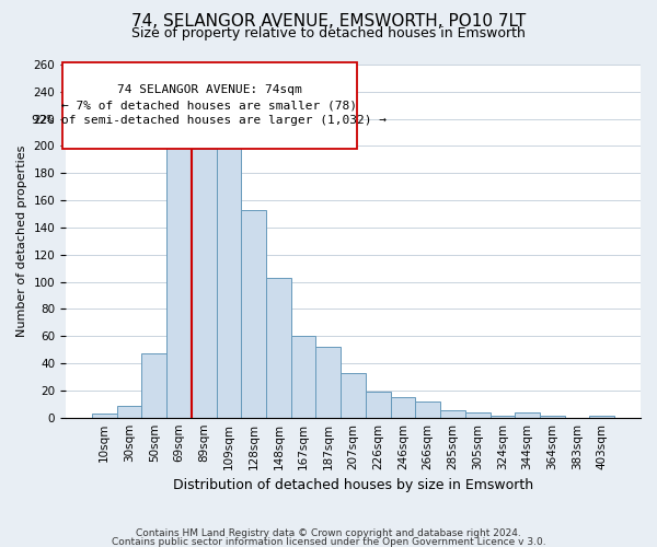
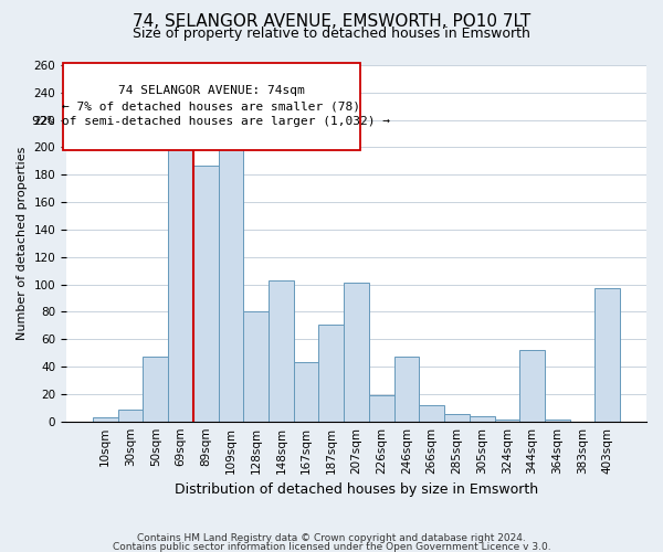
89sqm: 198 -> 187
128sqm: 153 -> 80
167sqm: 60 -> 43
187sqm: 52 -> 71
207sqm: 33 -> 101
246sqm: 15 -> 47
344sqm: 4 -> 52
403sqm: 1 -> 97
